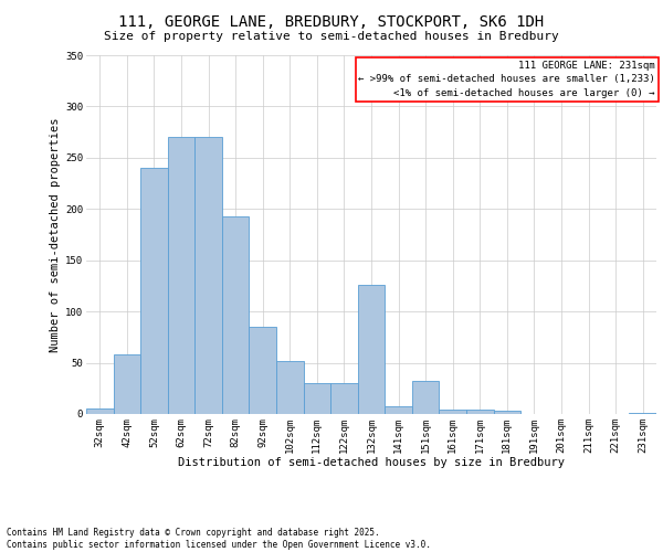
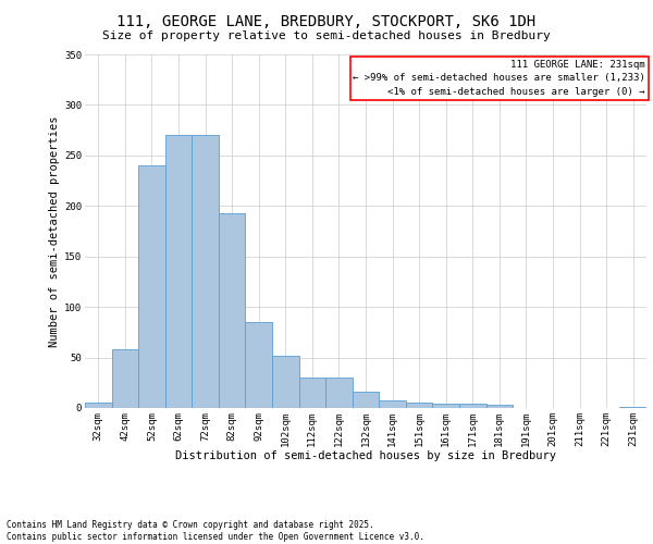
132sqm: 126 -> 16
151sqm: 32 -> 5
